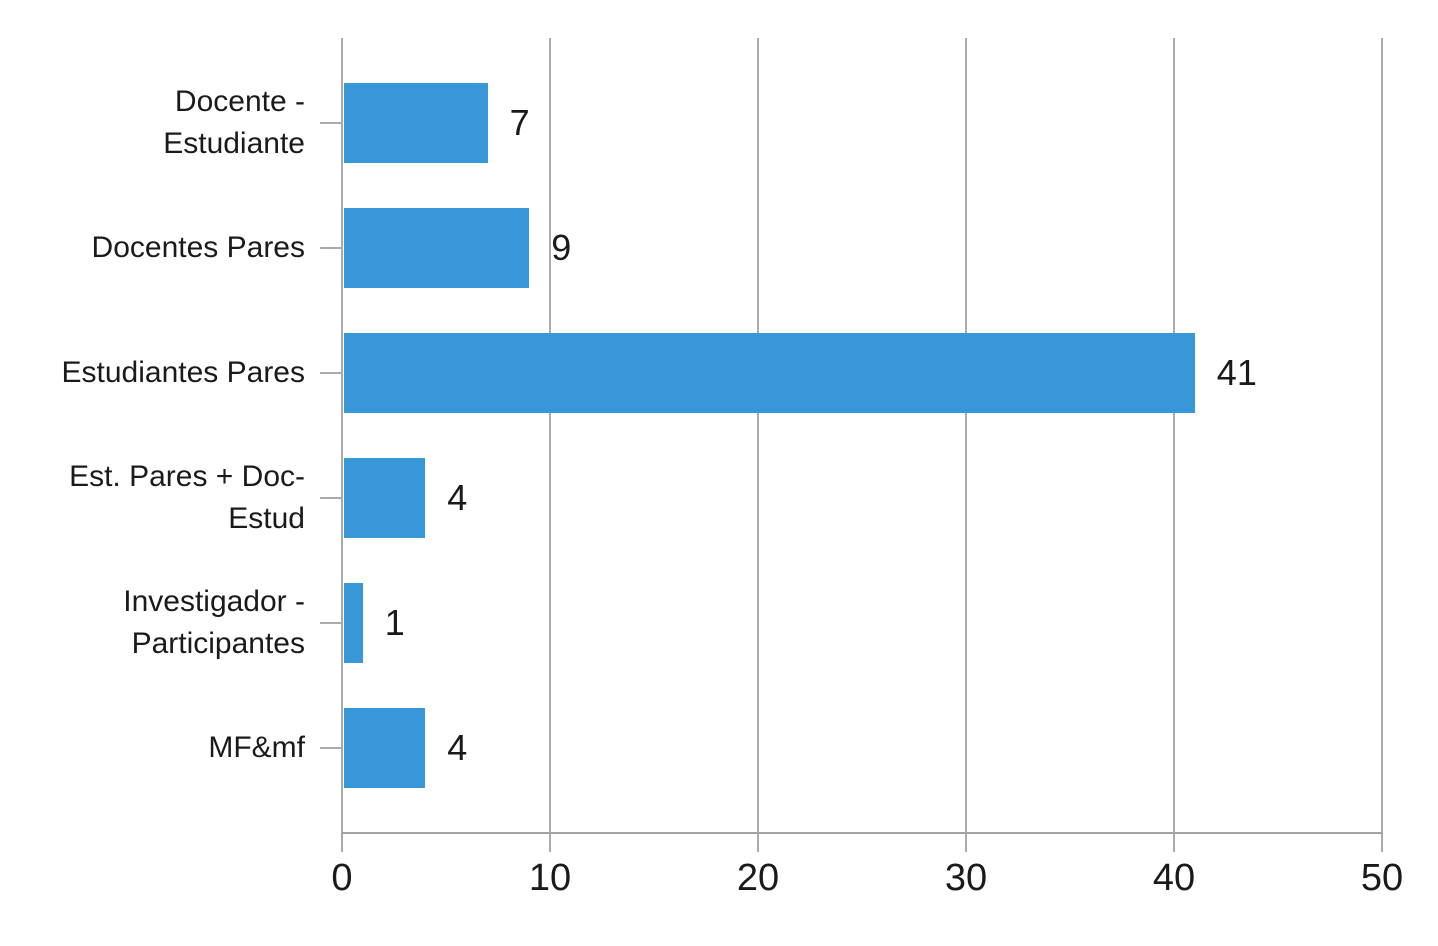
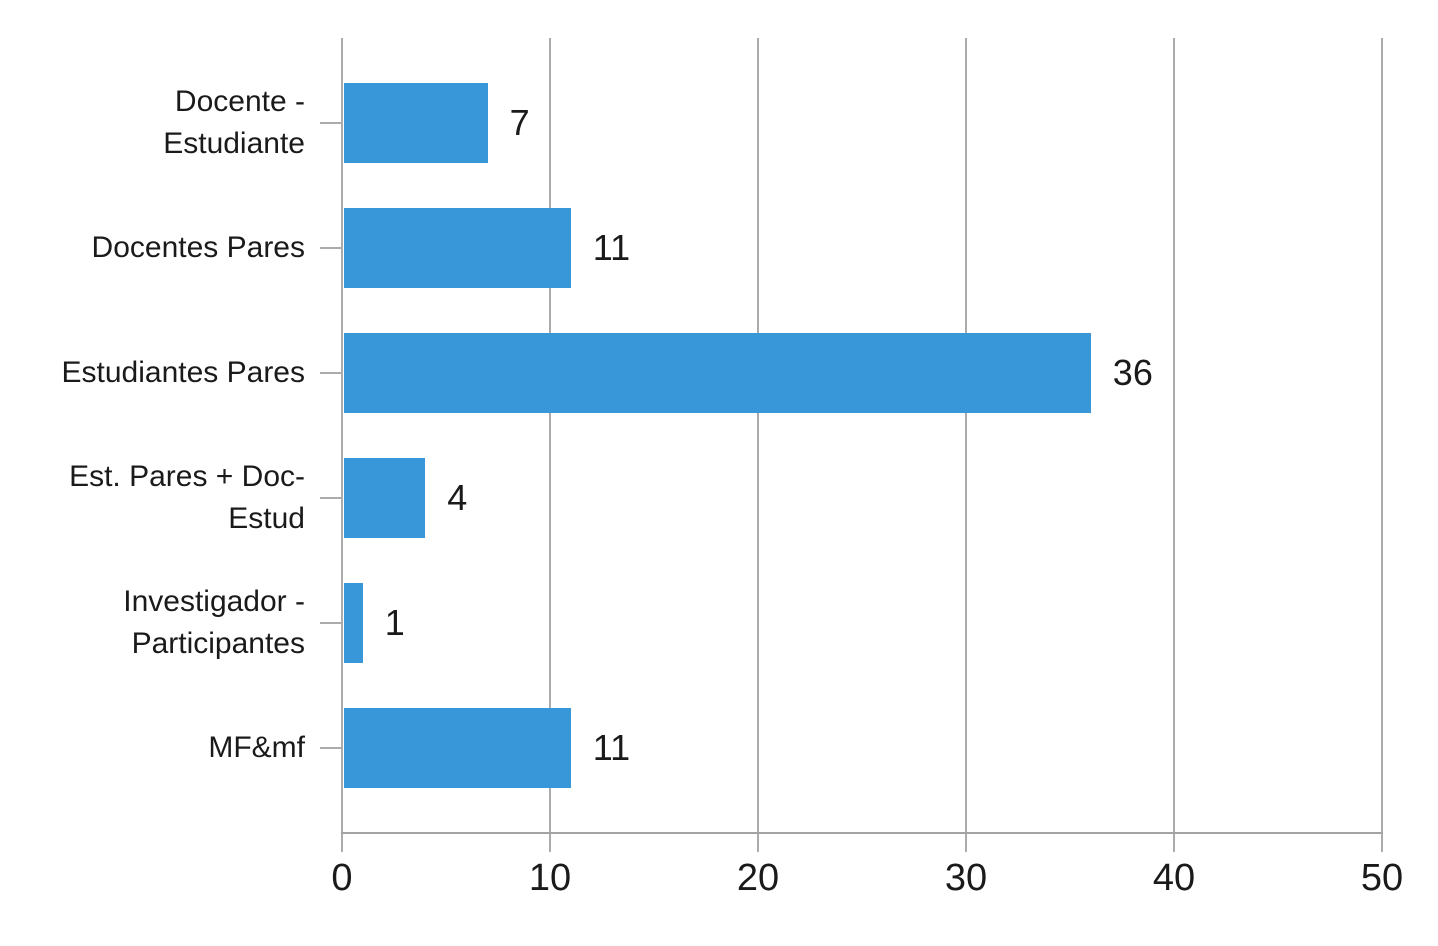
Docentes Pares: 9 -> 11
Estudiantes Pares: 41 -> 36
MF&mf: 4 -> 11
